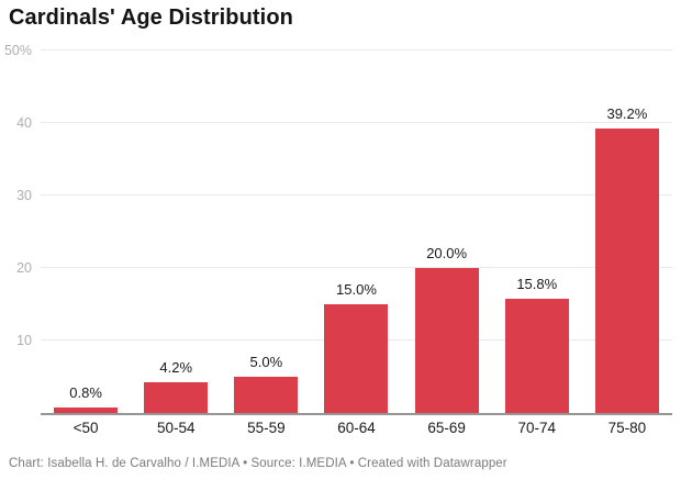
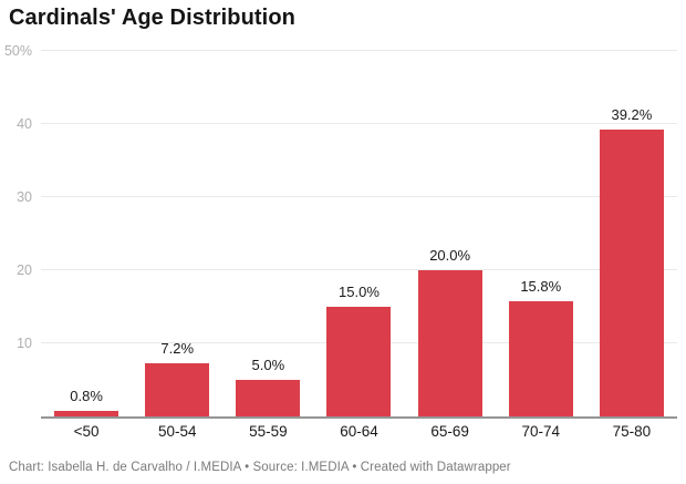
50-54: 4.2% -> 7.2%
